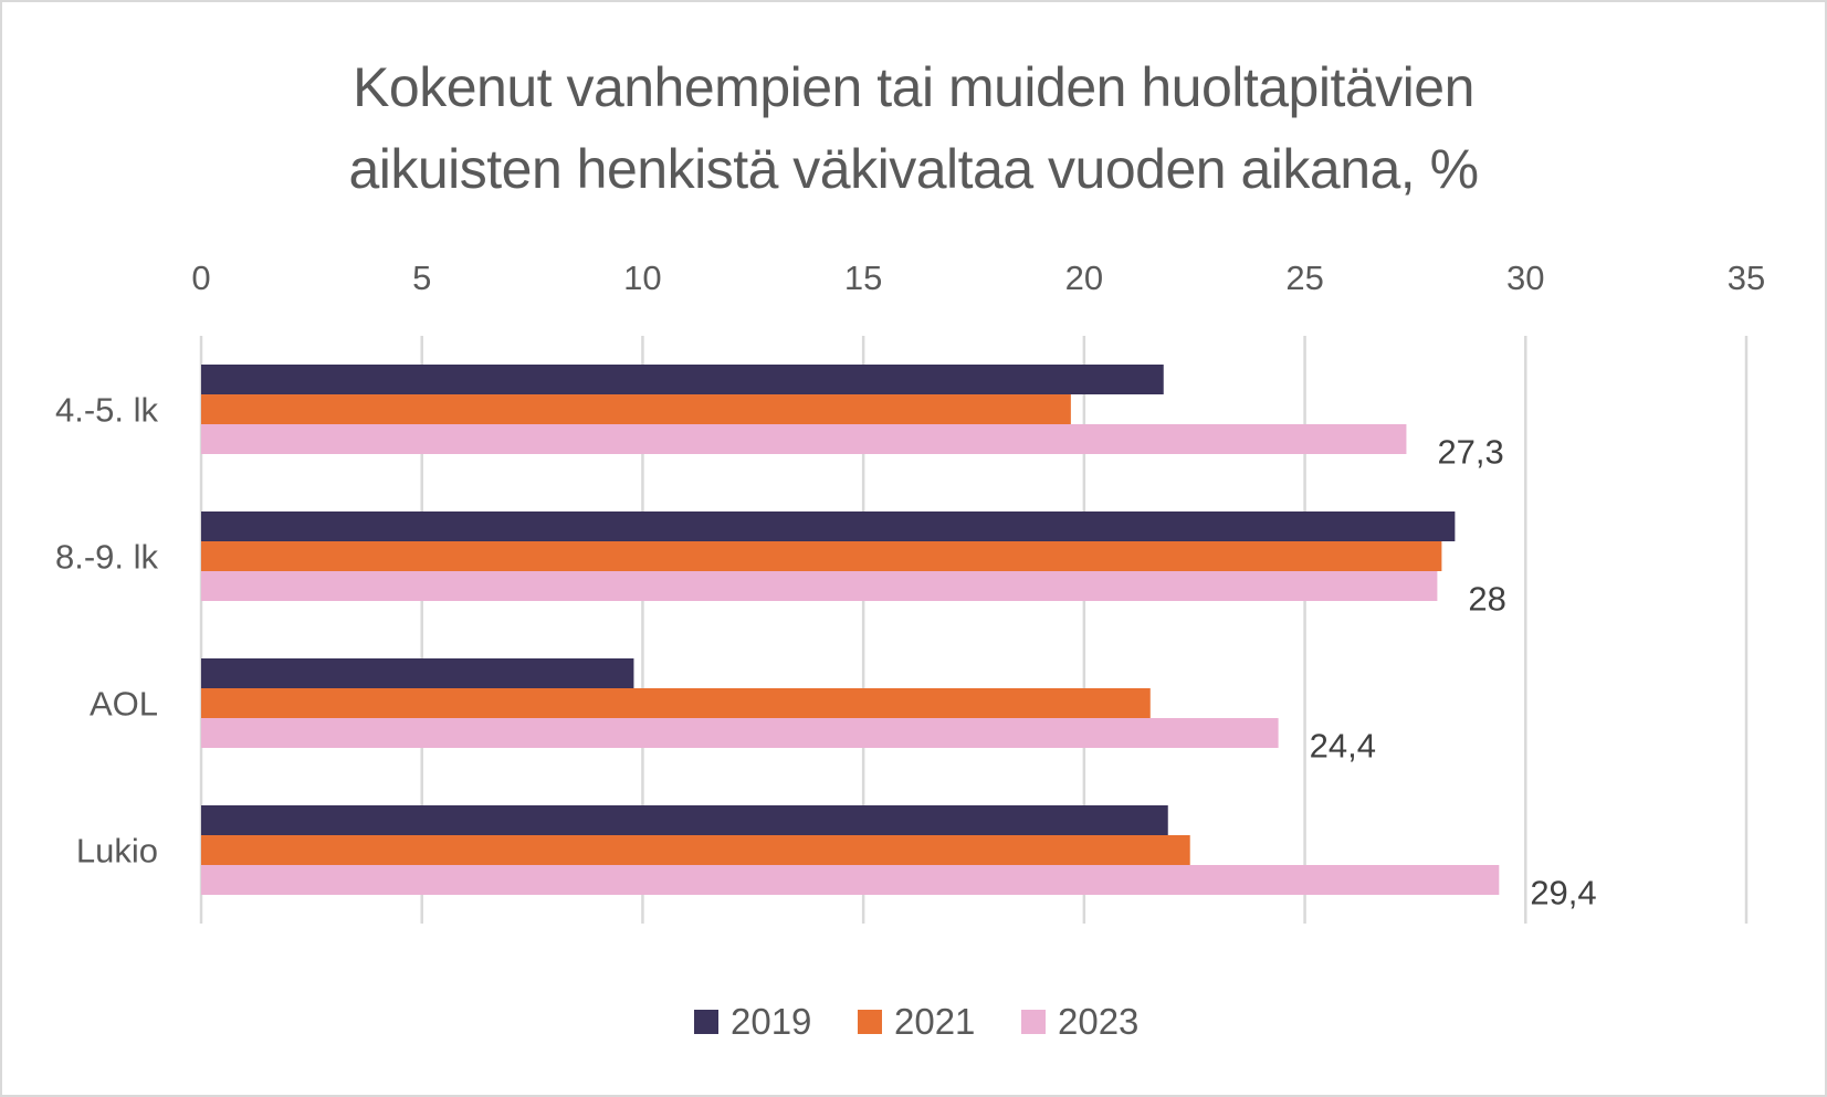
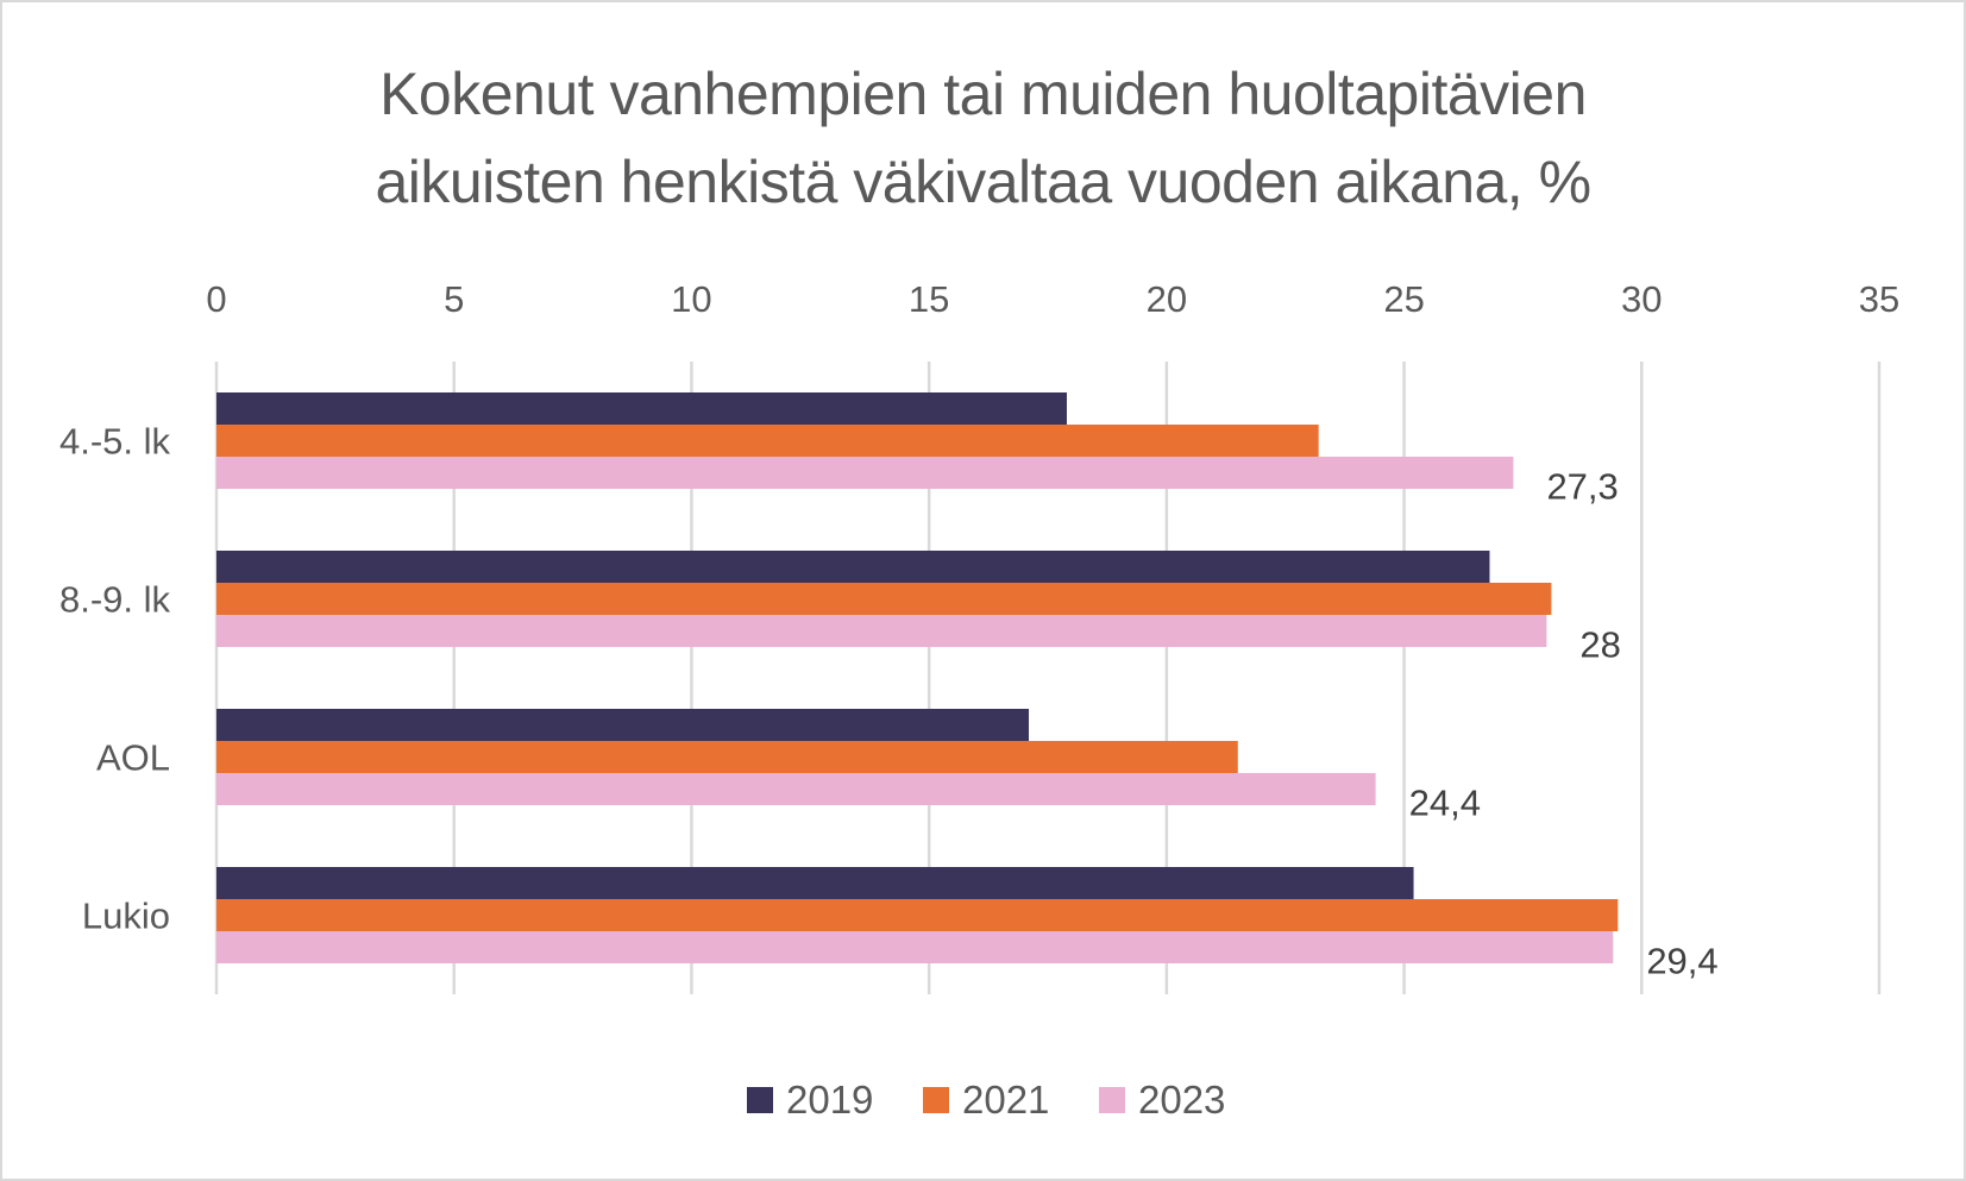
2019/4.-5. lk: 21.8 -> 17.9
2021/4.-5. lk: 19.7 -> 23.2
2019/8.-9. lk: 28.4 -> 26.8
2019/AOL: 9.8 -> 17.1
2019/Lukio: 21.9 -> 25.2
2021/Lukio: 22.4 -> 29.5
